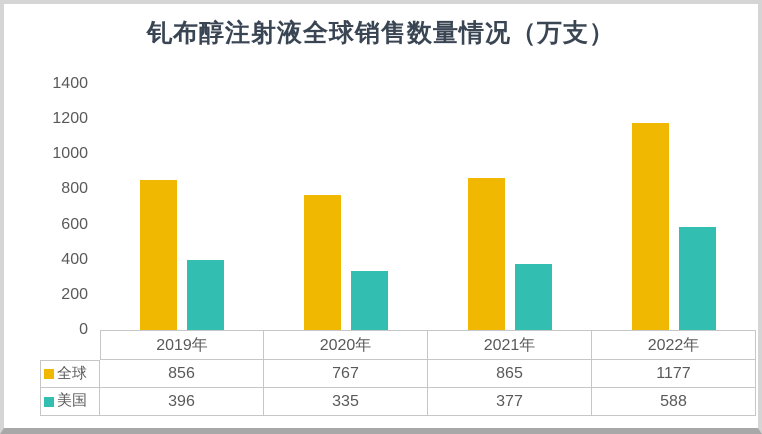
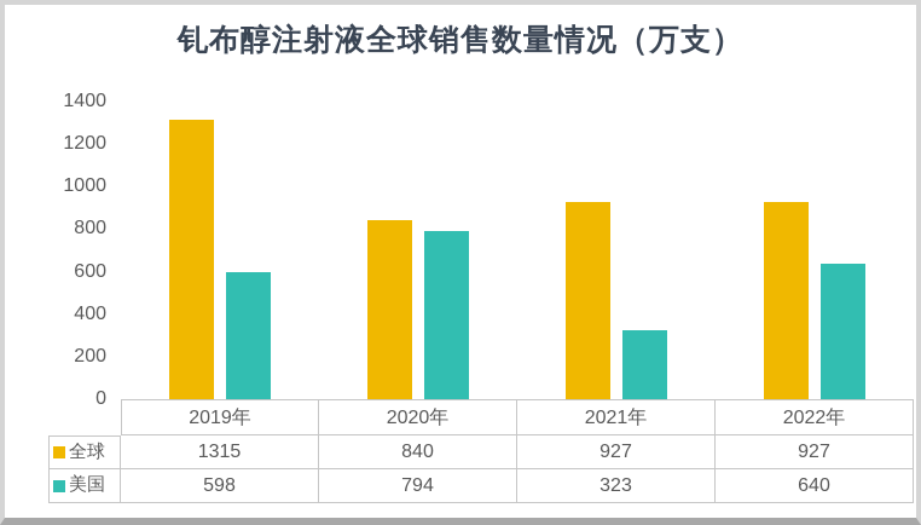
全球/2019年: 856 -> 1315
美国/2019年: 396 -> 598
全球/2020年: 767 -> 840
美国/2020年: 335 -> 794
全球/2021年: 865 -> 927
美国/2021年: 377 -> 323
全球/2022年: 1177 -> 927
美国/2022年: 588 -> 640
